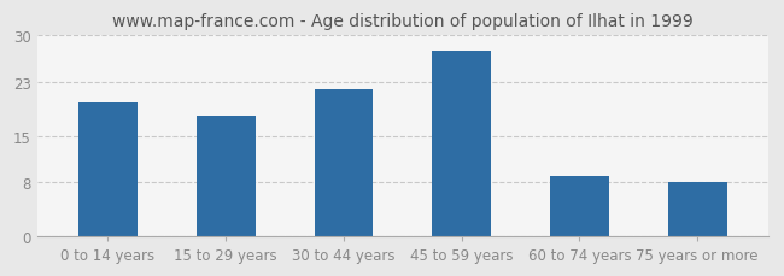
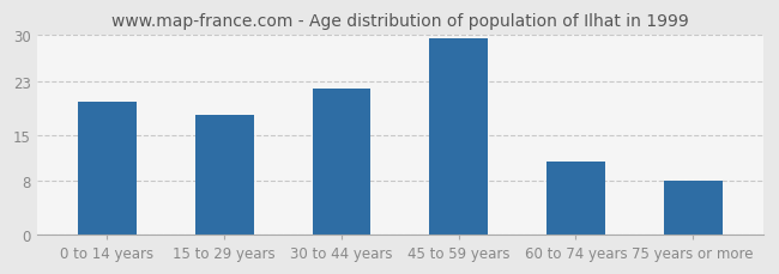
45 to 59 years: 27.8 -> 29.5
60 to 74 years: 9.0 -> 11.0
